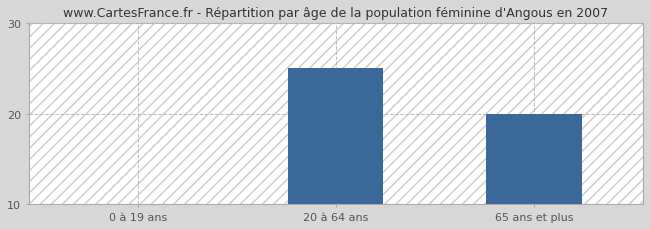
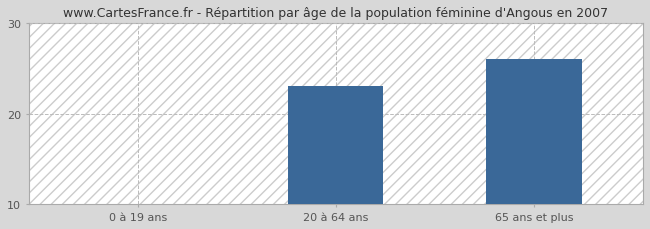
20 à 64 ans: 25 -> 23
65 ans et plus: 20 -> 26
